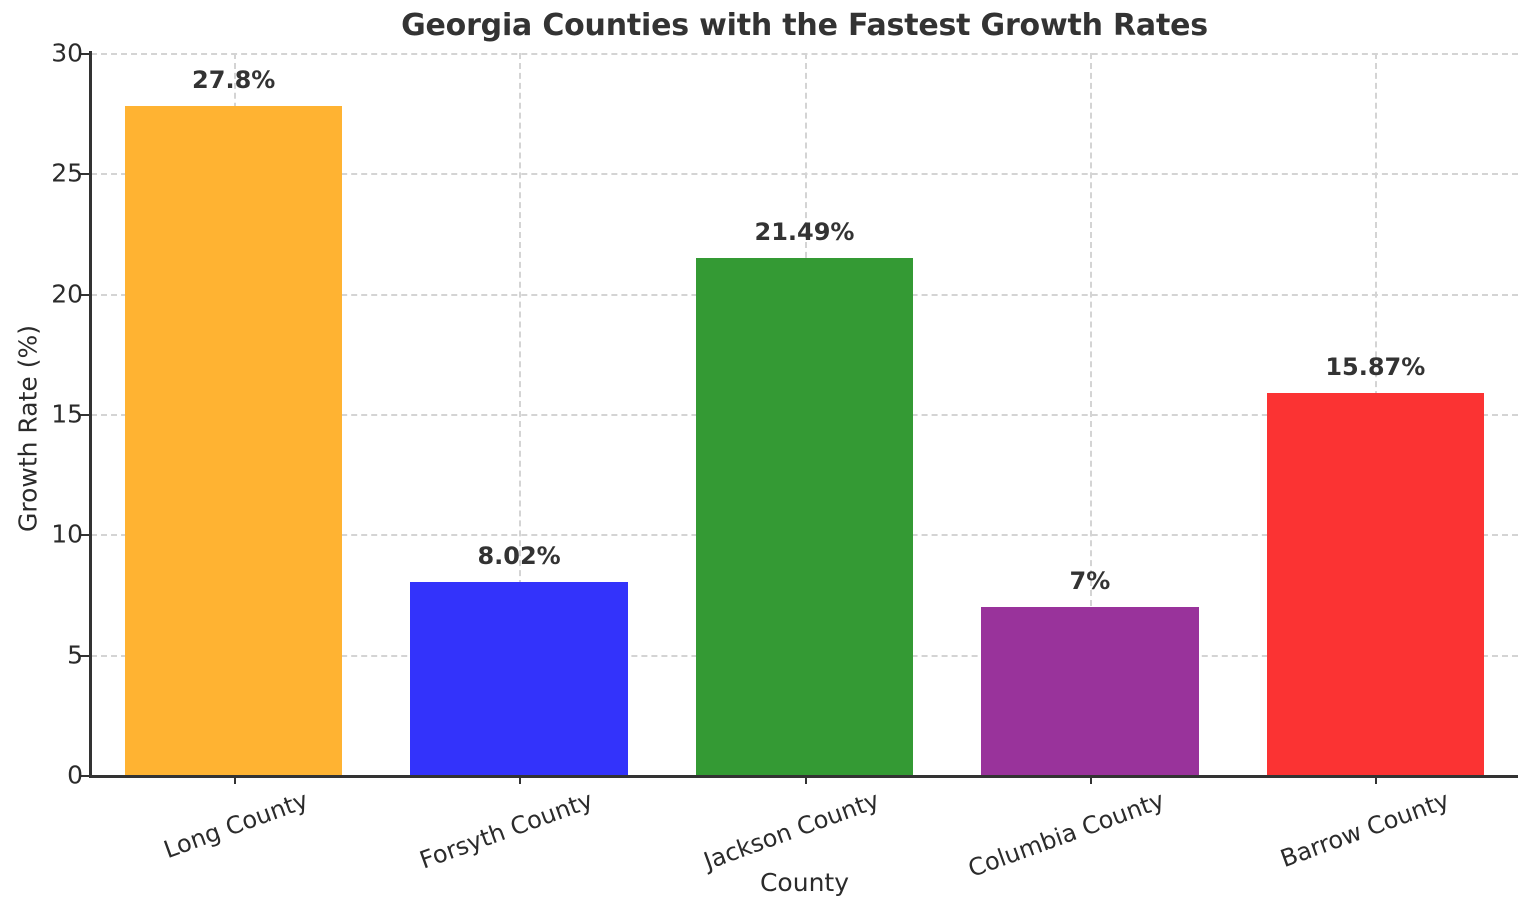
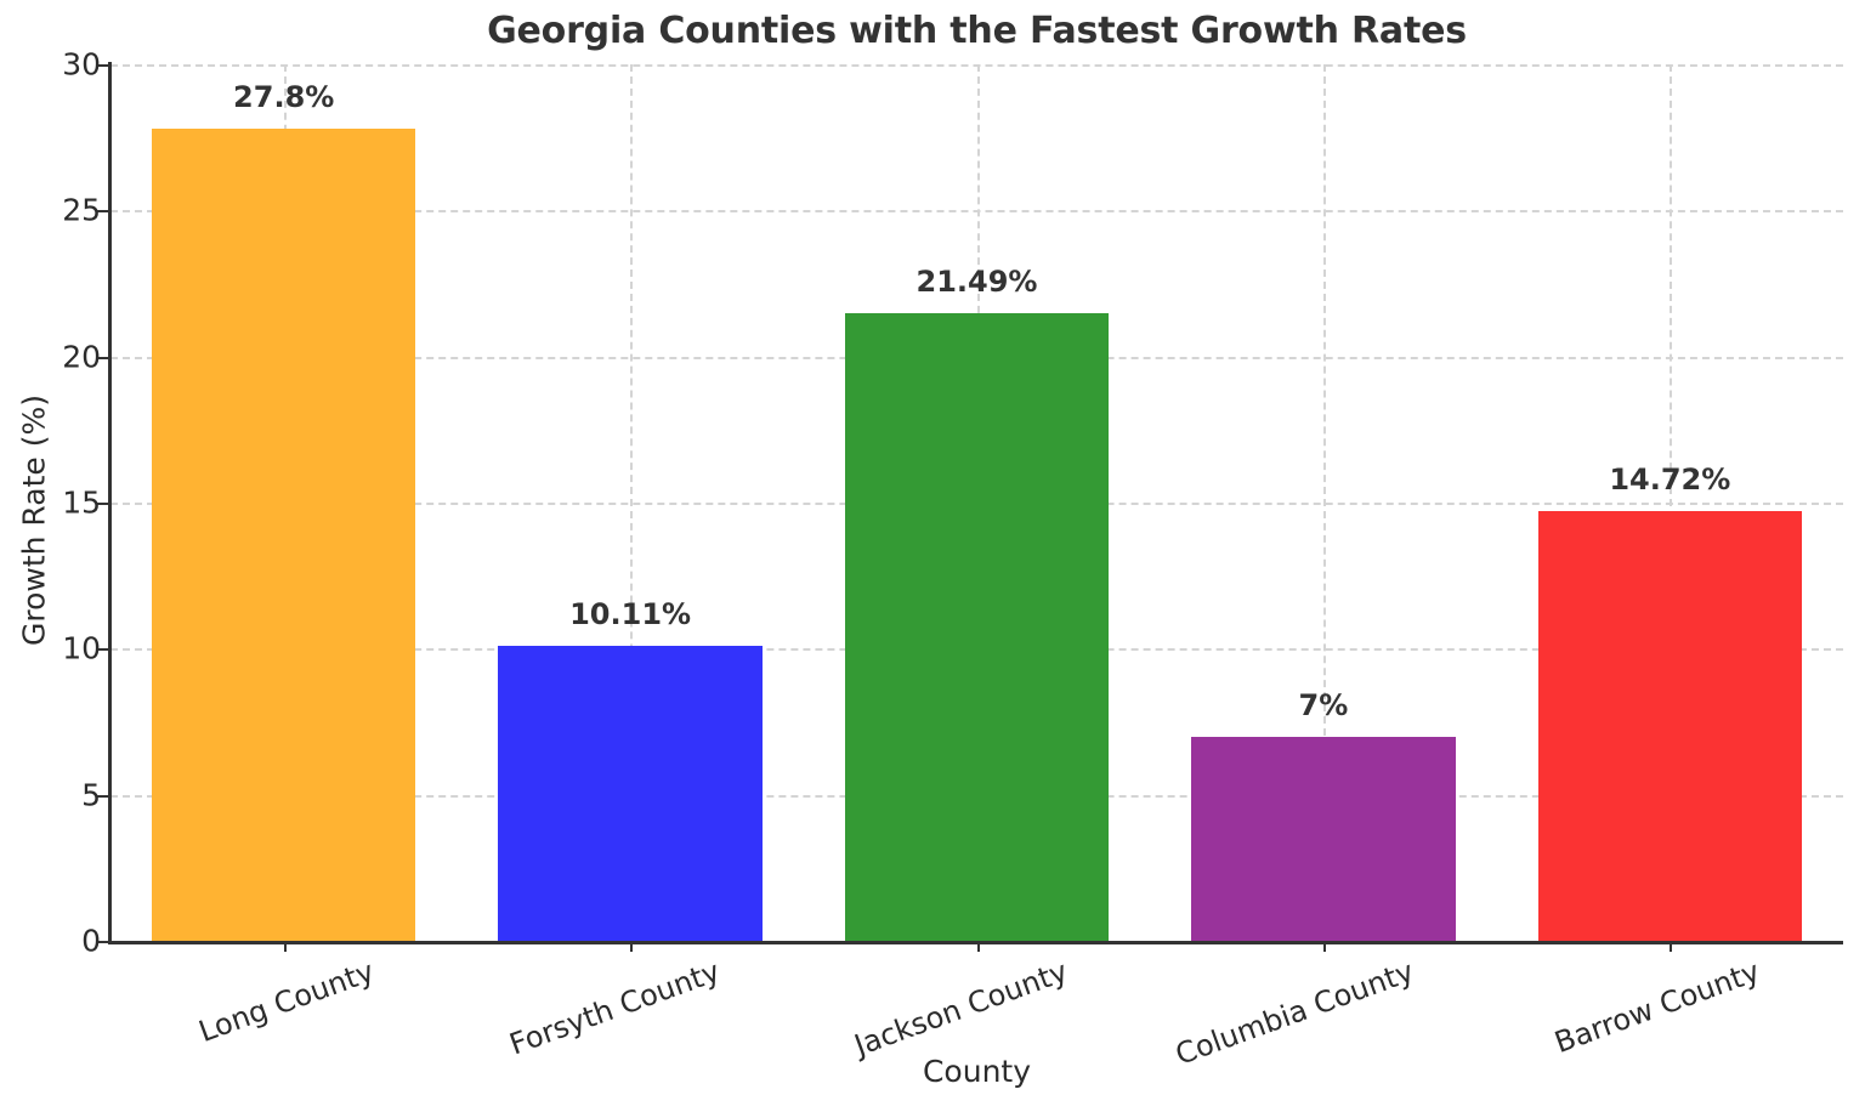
Forsyth County: 8.02% -> 10.11%
Barrow County: 15.87% -> 14.72%
